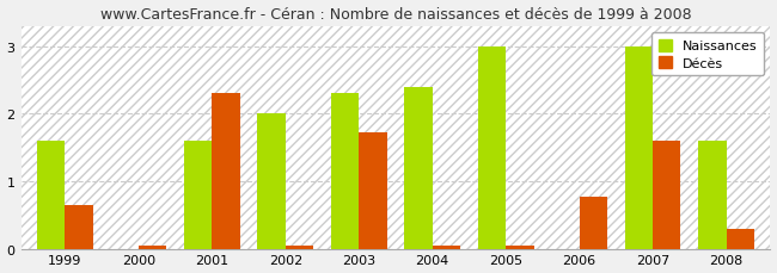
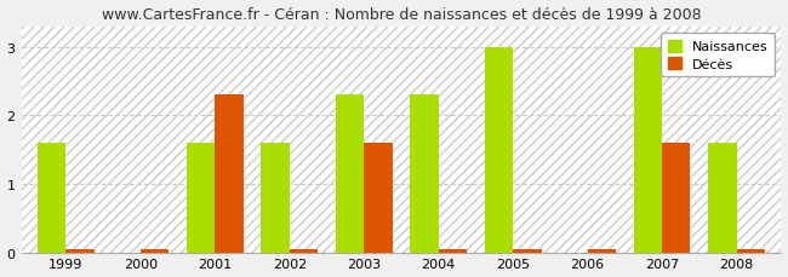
Décès/1999: 0.64 -> 0.05
Naissances/2002: 2.0 -> 1.6
Décès/2003: 1.72 -> 1.60
Naissances/2004: 2.4 -> 2.3
Décès/2006: 0.76 -> 0.05
Décès/2008: 0.30 -> 0.05
